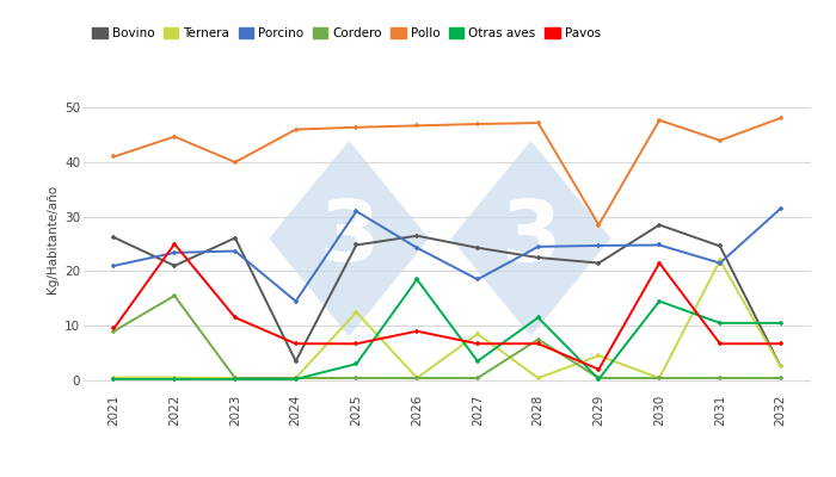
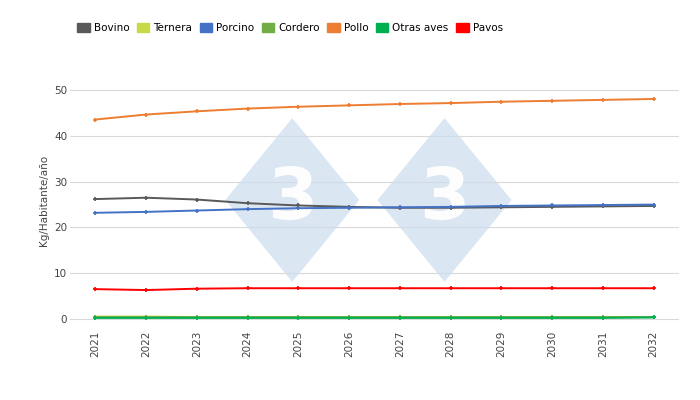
Porcino/2021: 21.0 -> 23.2
Cordero/2021: 9.0 -> 0.4
Pollo/2021: 41.0 -> 43.6
Pavos/2021: 9.5 -> 6.5
Bovino/2022: 21.0 -> 26.5
Cordero/2022: 15.5 -> 0.4
Pavos/2022: 25.0 -> 6.3
Pollo/2023: 40.0 -> 45.4
Pavos/2023: 11.5 -> 6.6
Bovino/2024: 3.5 -> 25.3
Porcino/2024: 14.5 -> 24.0
Ternera/2025: 12.5 -> 0.4
Porcino/2025: 31.0 -> 24.2
Otras aves/2025: 3.0 -> 0.2
Bovino/2026: 26.5 -> 24.5
Otras aves/2026: 18.5 -> 0.2
Pavos/2026: 9.0 -> 6.7
Ternera/2027: 8.5 -> 0.4
Porcino/2027: 18.5 -> 24.4
Otras aves/2027: 3.5 -> 0.2
Bovino/2028: 22.5 -> 24.3
Cordero/2028: 7.5 -> 0.4
Otras aves/2028: 11.5 -> 0.2
Bovino/2029: 21.5 -> 24.4
Ternera/2029: 4.5 -> 0.4
Pollo/2029: 28.5 -> 47.5
Pavos/2029: 2.0 -> 6.7
Bovino/2030: 28.5 -> 24.5
Otras aves/2030: 14.5 -> 0.2
Pavos/2030: 21.5 -> 6.7
Ternera/2031: 22.0 -> 0.4
Porcino/2031: 21.5 -> 24.9
Pollo/2031: 44.0 -> 47.9
Otras aves/2031: 10.5 -> 0.2
Bovino/2032: 2.5 -> 24.7
Ternera/2032: 2.5 -> 0.4
Porcino/2032: 31.5 -> 25.0
Otras aves/2032: 10.5 -> 0.3
